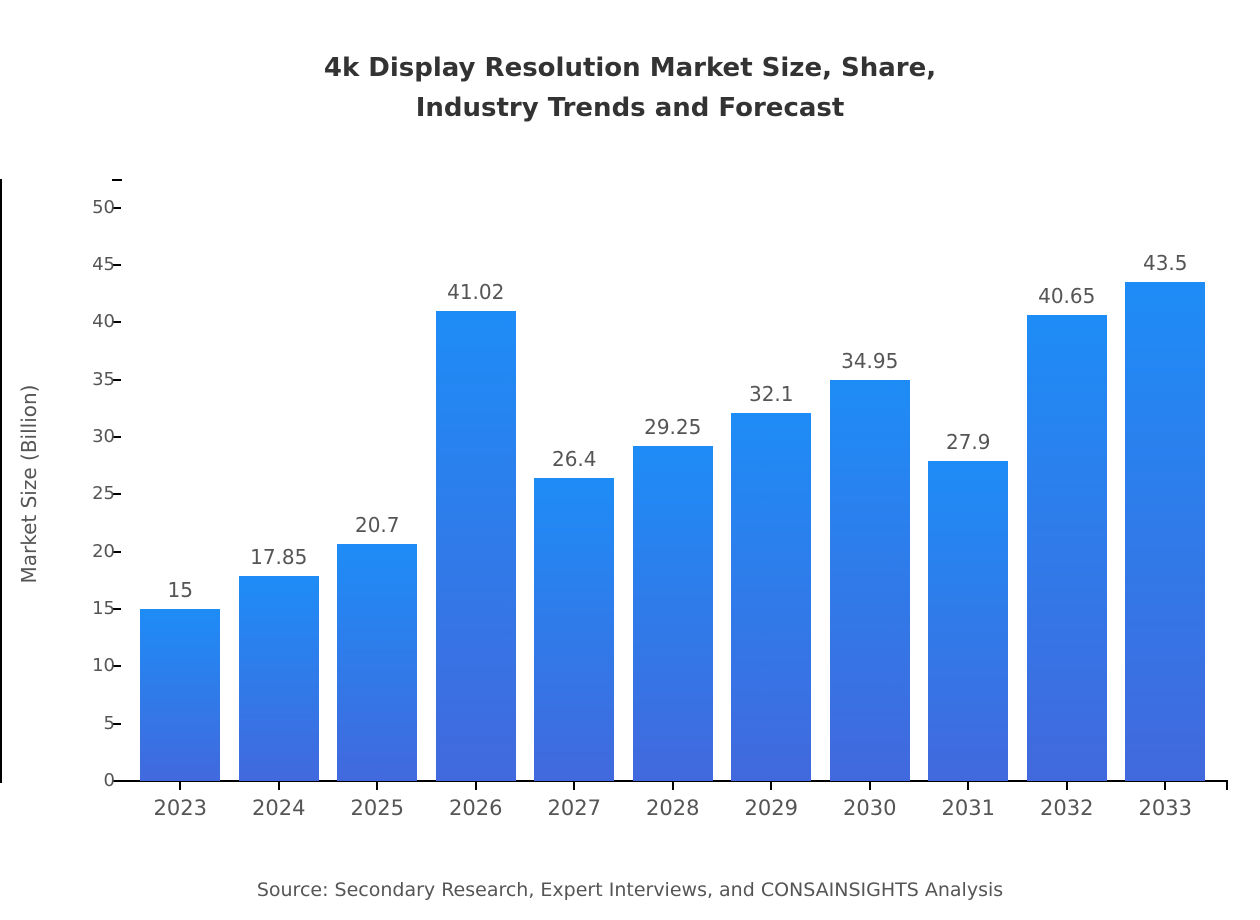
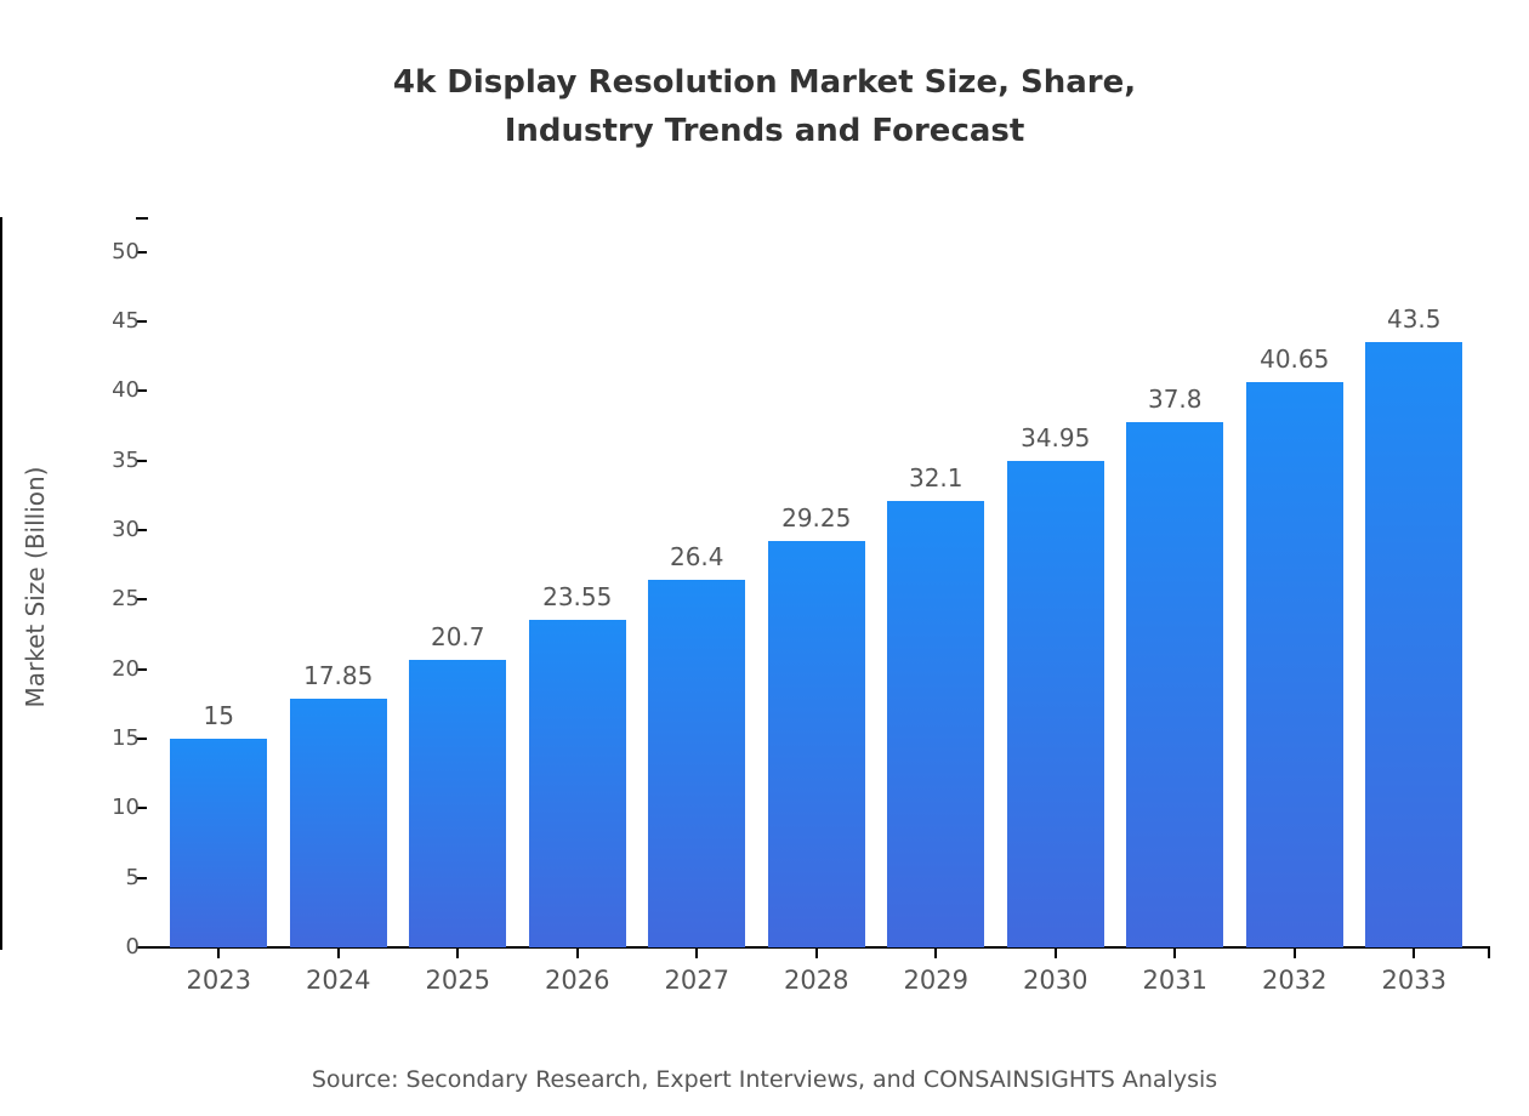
2026: 41.02 -> 23.55
2031: 27.9 -> 37.8
